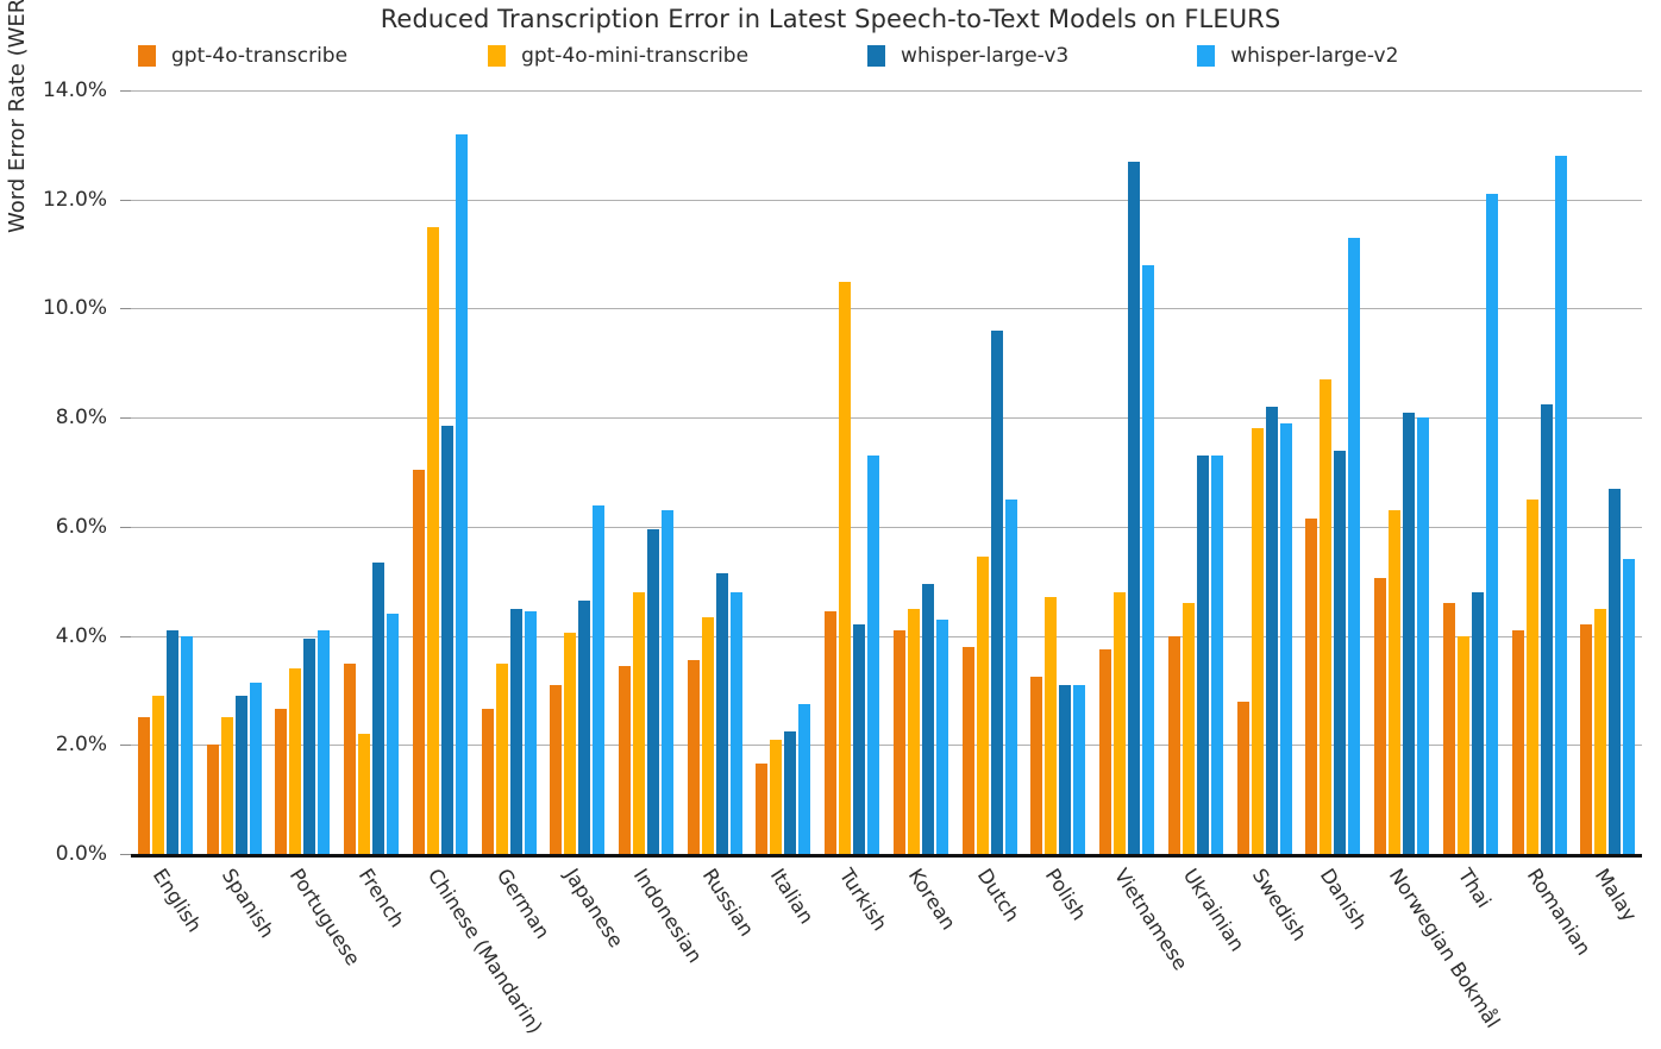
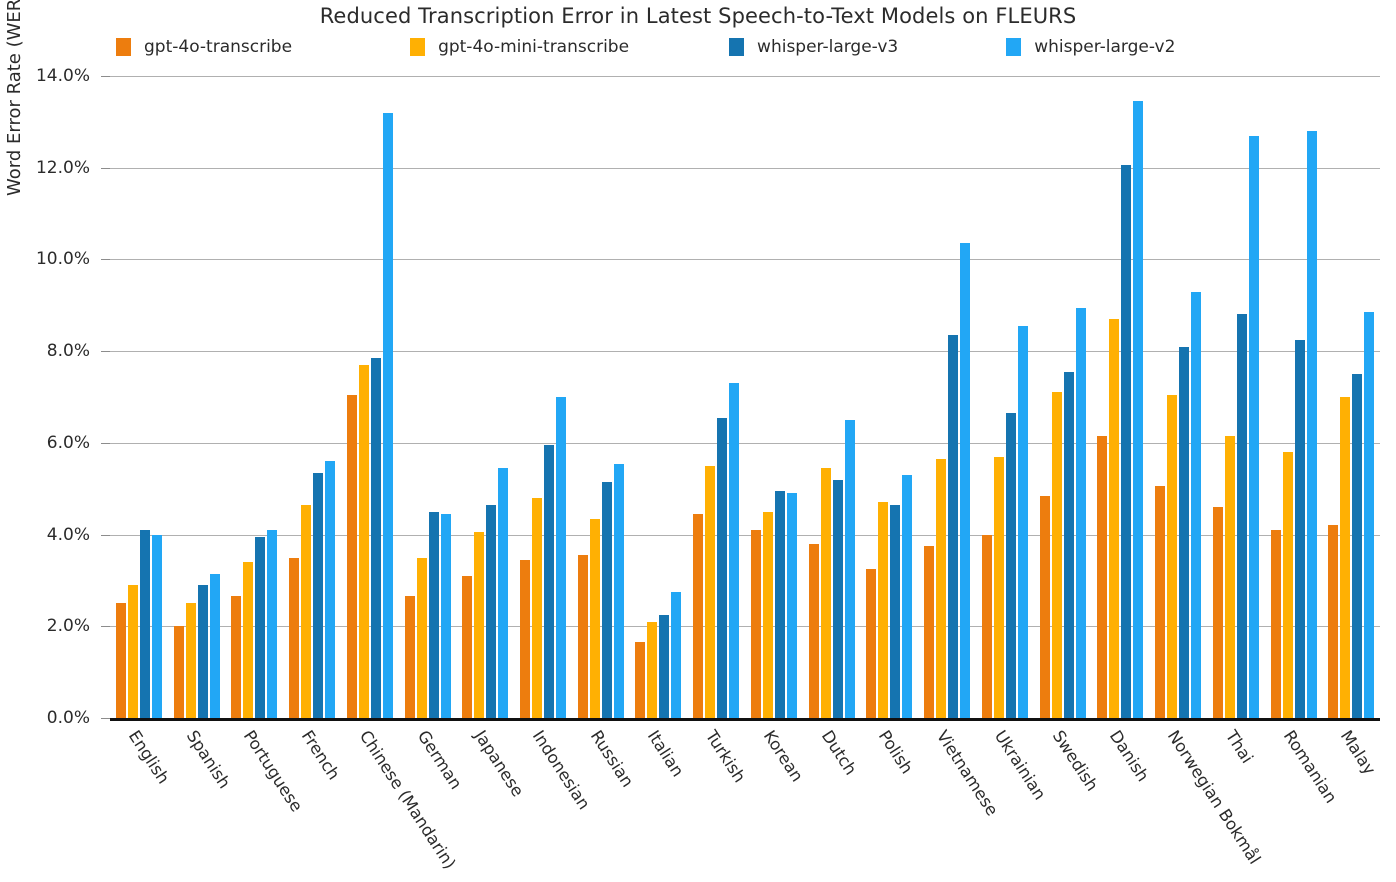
gpt-4o-mini-transcribe/French: 2.2% -> 4.7%
whisper-large-v2/French: 4.4% -> 5.6%
gpt-4o-mini-transcribe/Chinese (Mandarin): 11.5% -> 7.7%
whisper-large-v2/Japanese: 6.4% -> 5.5%
whisper-large-v2/Indonesian: 6.3% -> 7.0%
whisper-large-v2/Russian: 4.8% -> 5.5%
gpt-4o-mini-transcribe/Turkish: 10.5% -> 5.5%
whisper-large-v3/Turkish: 4.2% -> 6.5%
whisper-large-v2/Korean: 4.3% -> 4.9%
whisper-large-v3/Dutch: 9.6% -> 5.2%
whisper-large-v3/Polish: 3.1% -> 4.7%
whisper-large-v2/Polish: 3.1% -> 5.3%
gpt-4o-mini-transcribe/Vietnamese: 4.8% -> 5.7%
whisper-large-v3/Vietnamese: 12.7% -> 8.3%
whisper-large-v2/Vietnamese: 10.8% -> 10.3%
gpt-4o-mini-transcribe/Ukrainian: 4.6% -> 5.7%
whisper-large-v3/Ukrainian: 7.3% -> 6.7%
whisper-large-v2/Ukrainian: 7.3% -> 8.6%
gpt-4o-transcribe/Swedish: 2.8% -> 4.8%
gpt-4o-mini-transcribe/Swedish: 7.8% -> 7.1%
whisper-large-v3/Swedish: 8.2% -> 7.5%
whisper-large-v2/Swedish: 7.9% -> 8.9%
whisper-large-v3/Danish: 7.4% -> 12.1%
whisper-large-v2/Danish: 11.3% -> 13.4%
gpt-4o-mini-transcribe/Norwegian Bokmål: 6.3% -> 7.0%
whisper-large-v2/Norwegian Bokmål: 8.0% -> 9.3%
gpt-4o-mini-transcribe/Thai: 4.0% -> 6.2%
whisper-large-v3/Thai: 4.8% -> 8.8%
whisper-large-v2/Thai: 12.1% -> 12.7%
gpt-4o-mini-transcribe/Romanian: 6.5% -> 5.8%
gpt-4o-mini-transcribe/Malay: 4.5% -> 7.0%
whisper-large-v3/Malay: 6.7% -> 7.5%
whisper-large-v2/Malay: 5.4% -> 8.8%
